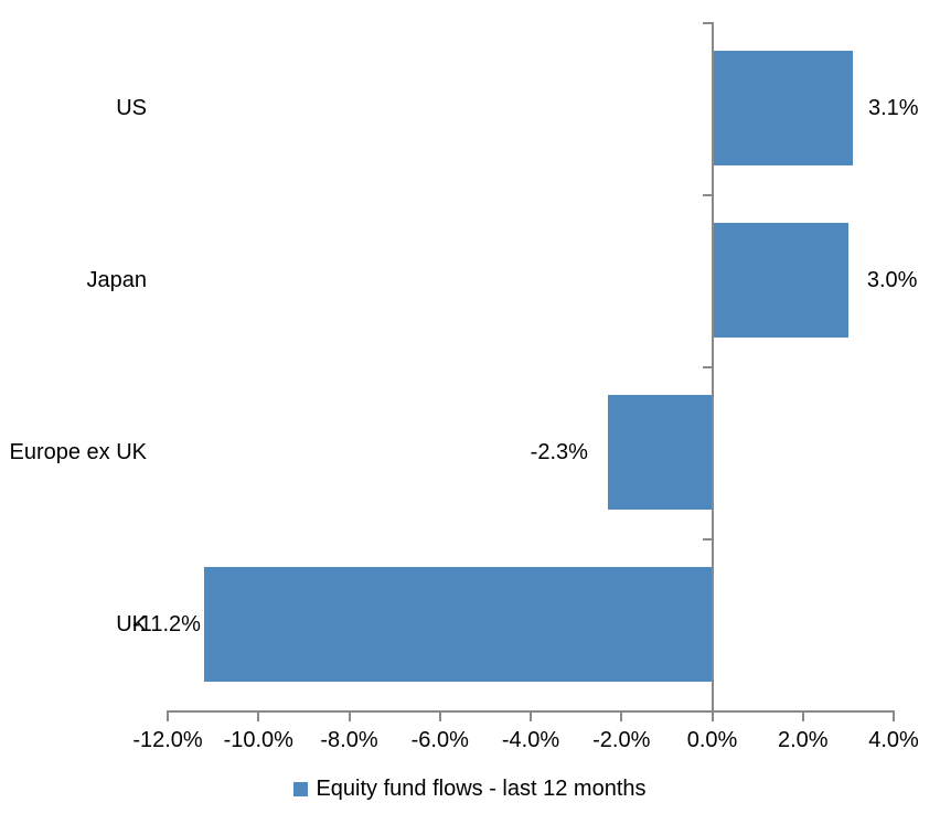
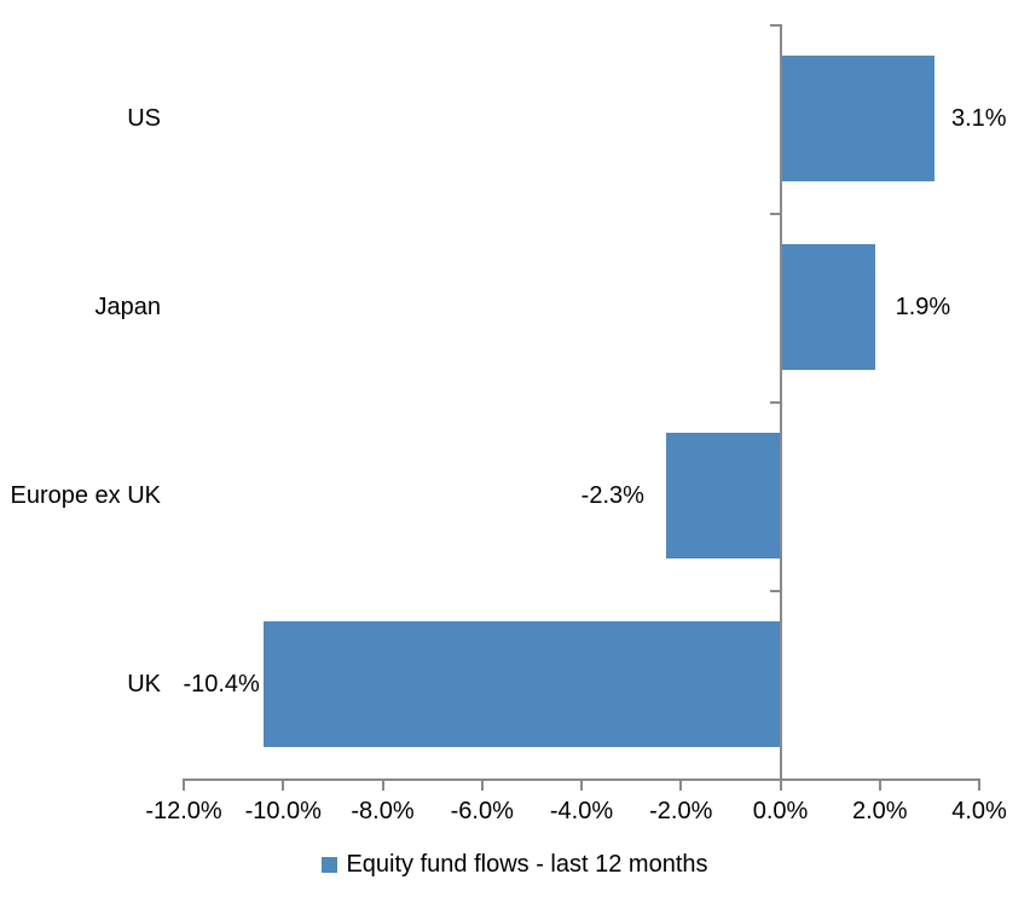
Japan: 3.0% -> 1.9%
UK: -11.2% -> -10.4%
